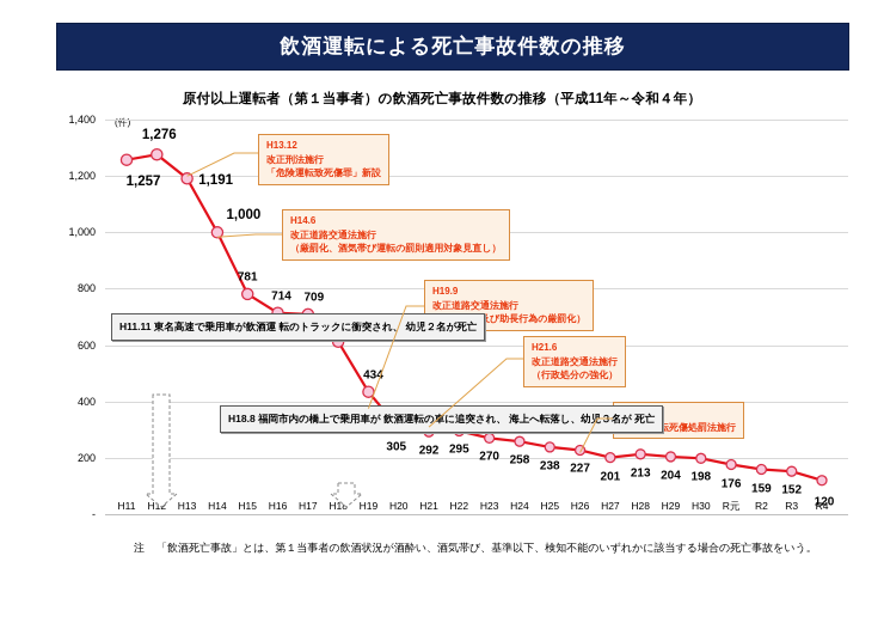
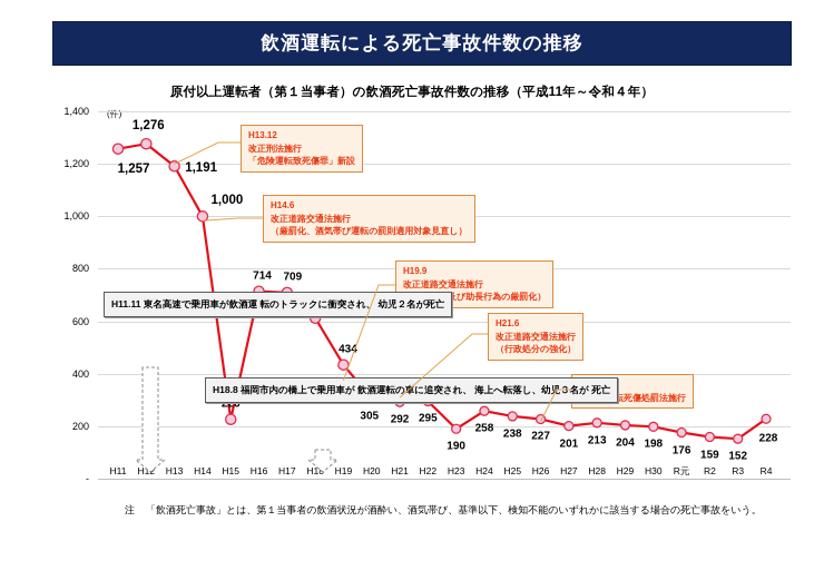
H15: 781 -> 226
H23: 270 -> 190
R4: 120 -> 228
